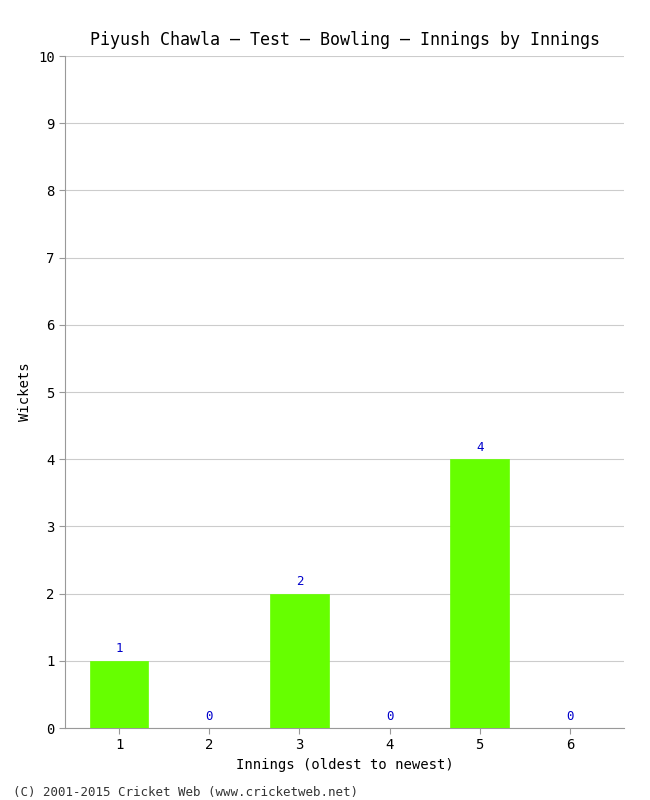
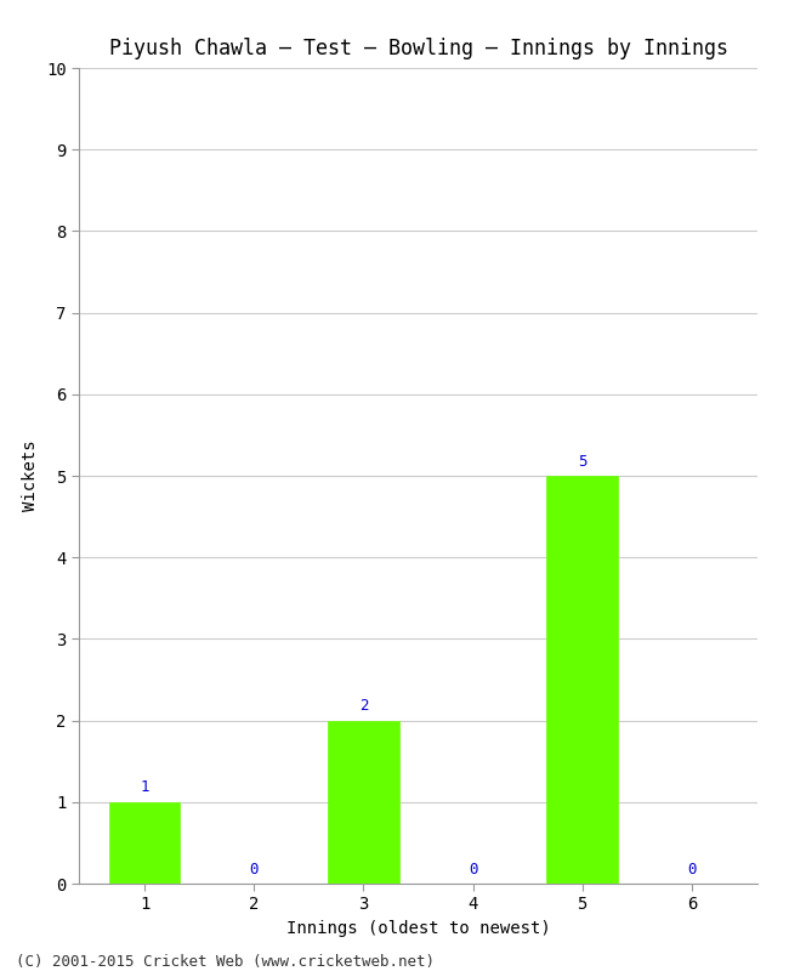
5: 4 -> 5
